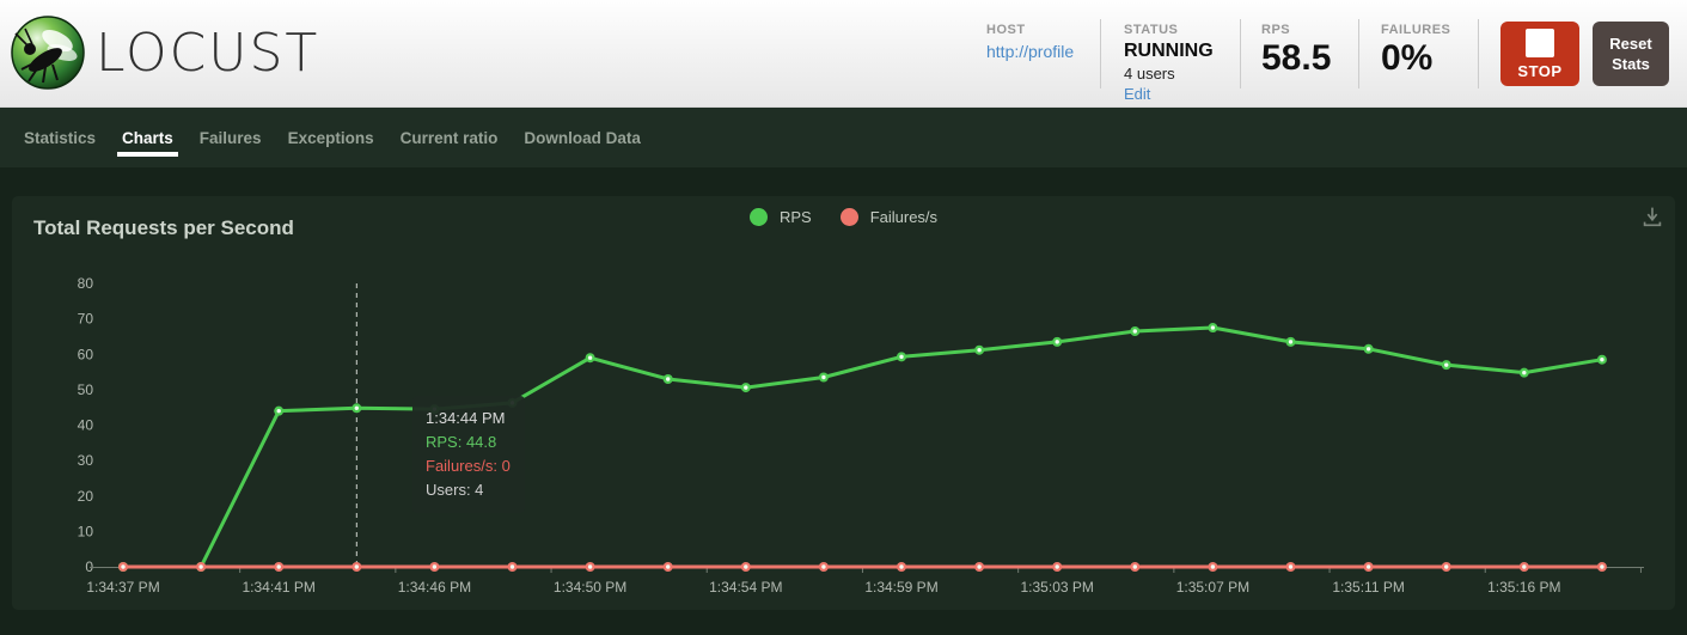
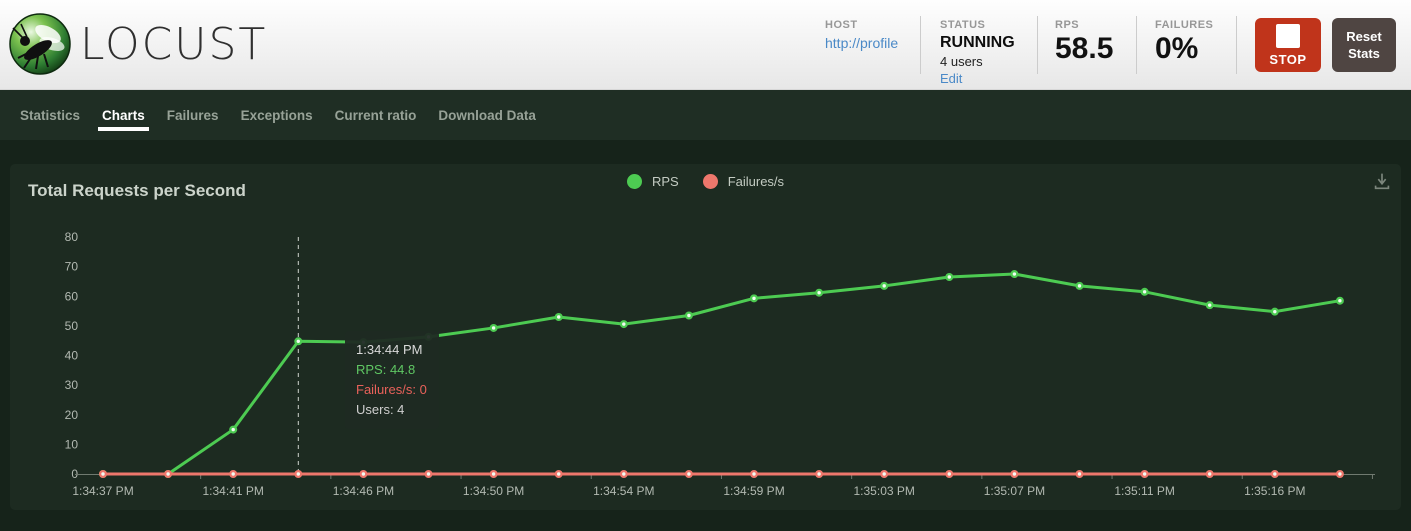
RPS/1:34:41 PM: 44 -> 15
RPS/1:34:50 PM: 59 -> 49
